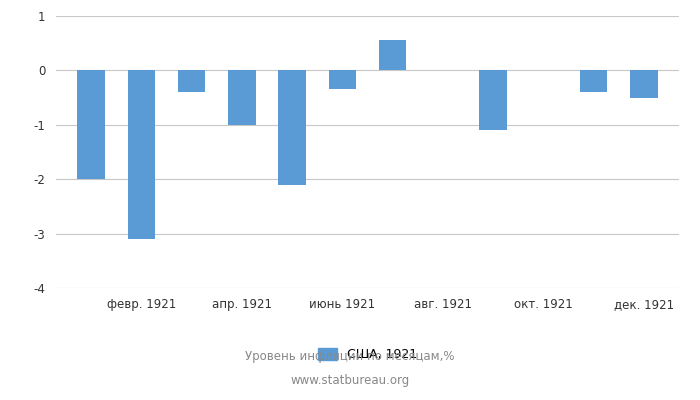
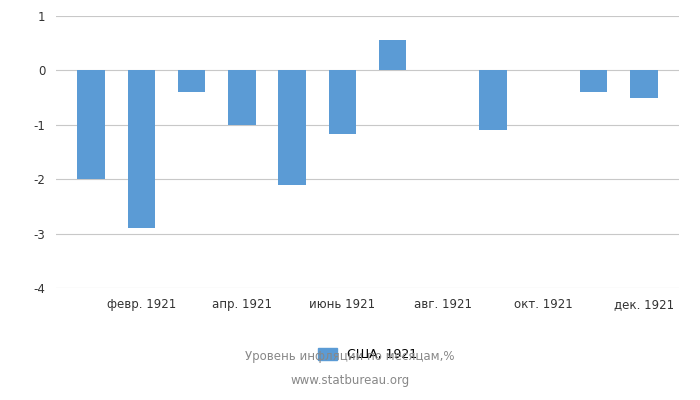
февр. 1921: -3.10 -> -2.90
июнь 1921: -0.35 -> -1.16
